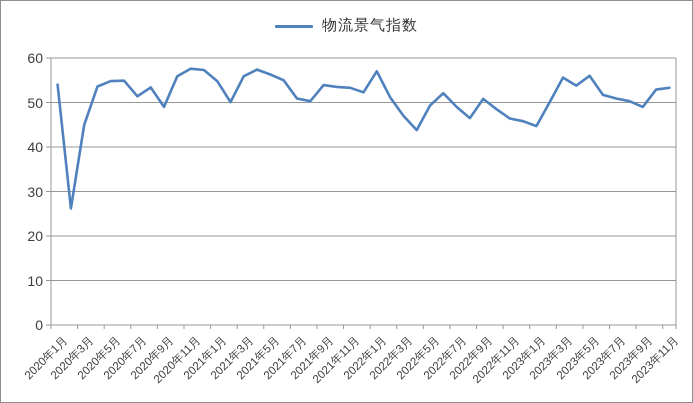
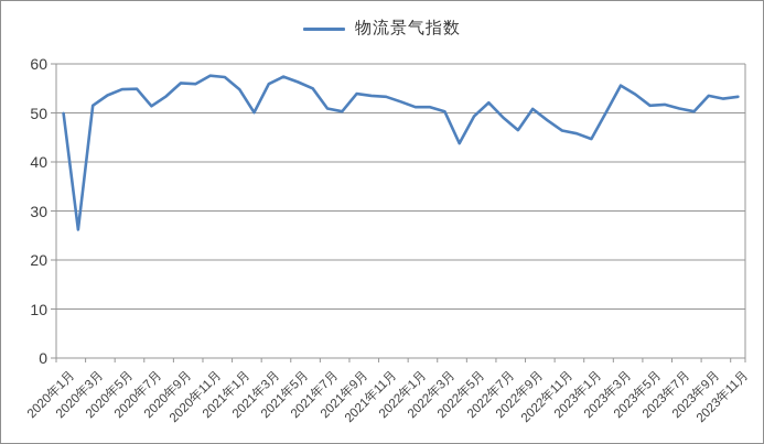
2020年1月: 54 -> 50
2020年3月: 45 -> 52
2020年9月: 49 -> 56
2022年1月: 57 -> 51
2022年3月: 47 -> 50
2023年5月: 56 -> 52
2023年9月: 49 -> 54
